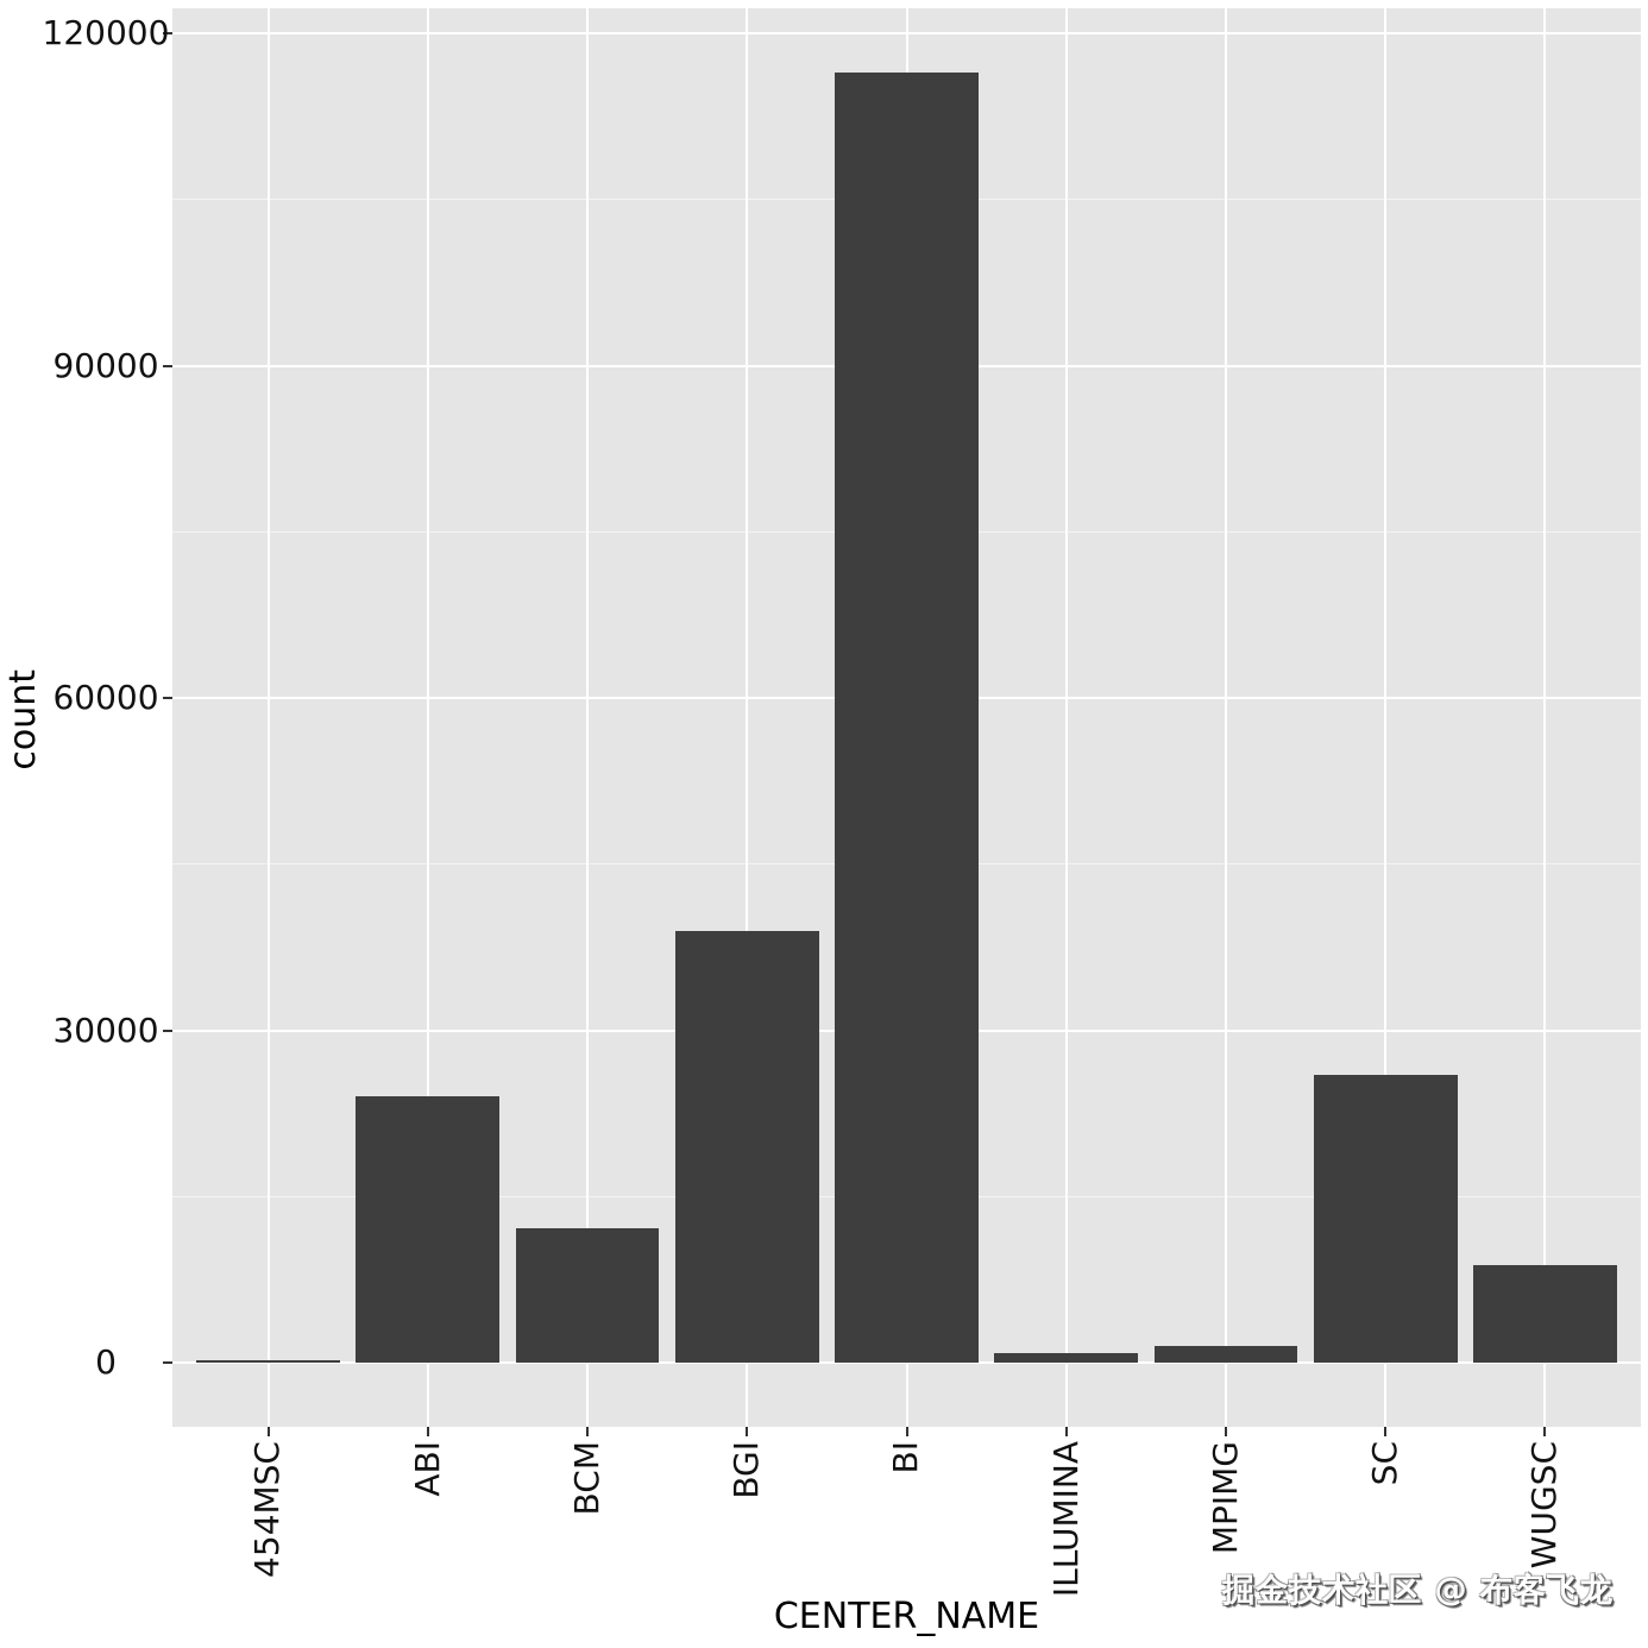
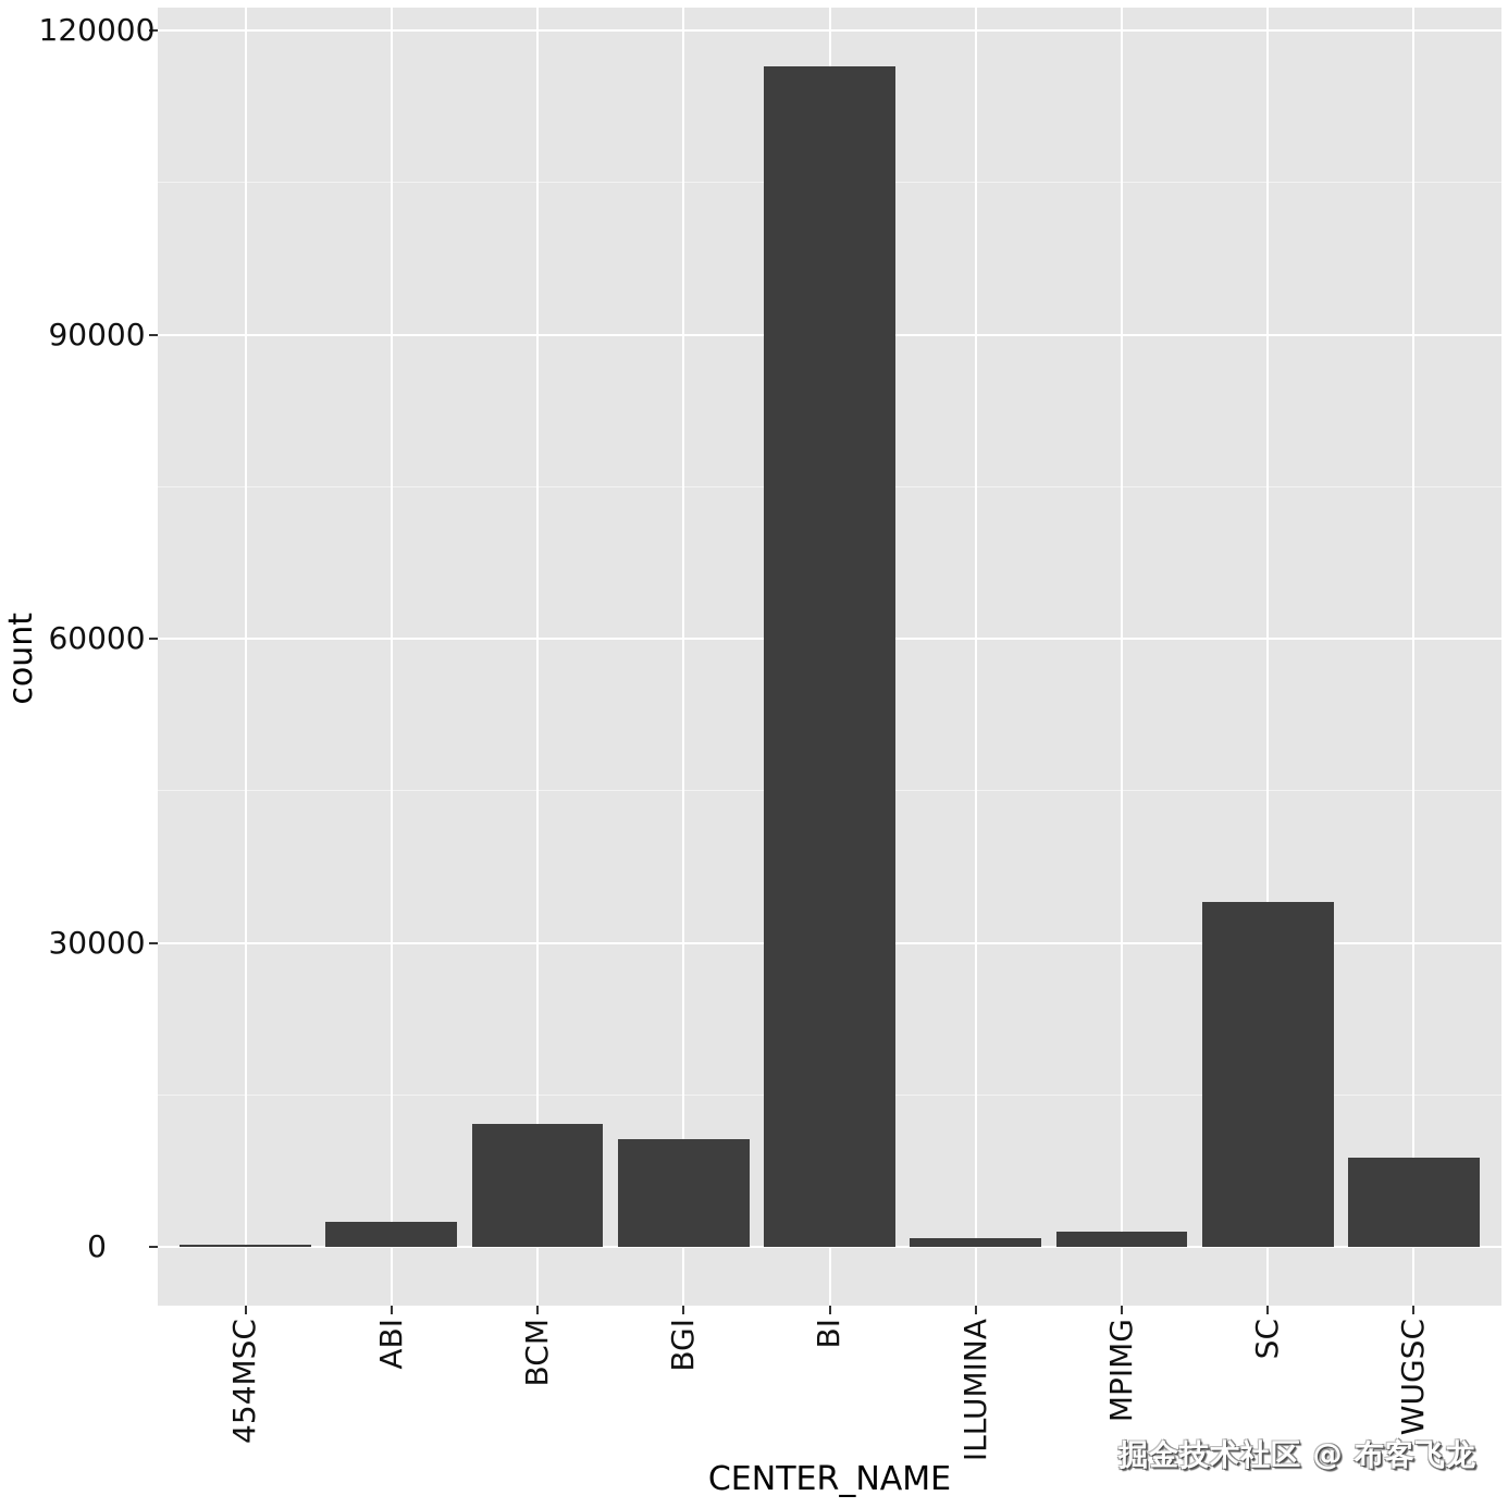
ABI: 24000 -> 2000
BGI: 39000 -> 11000
SC: 26000 -> 34000
